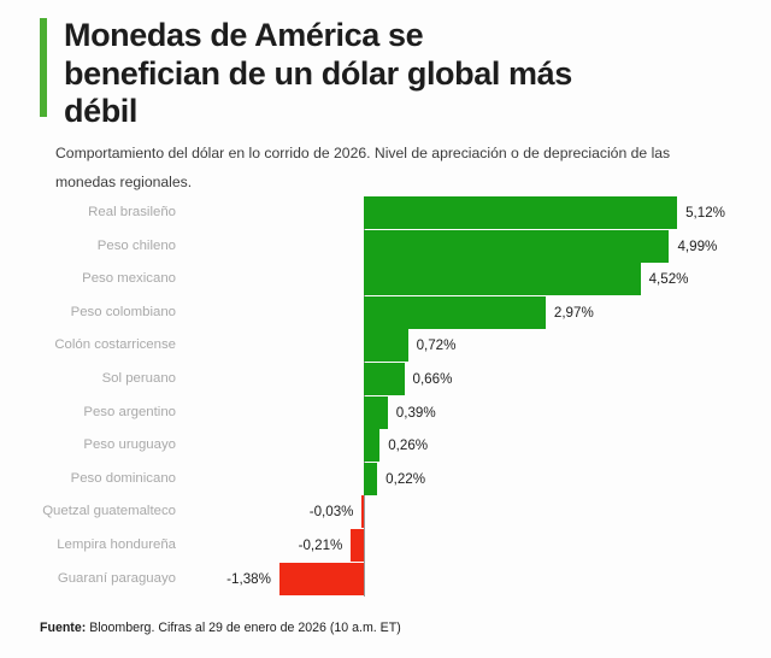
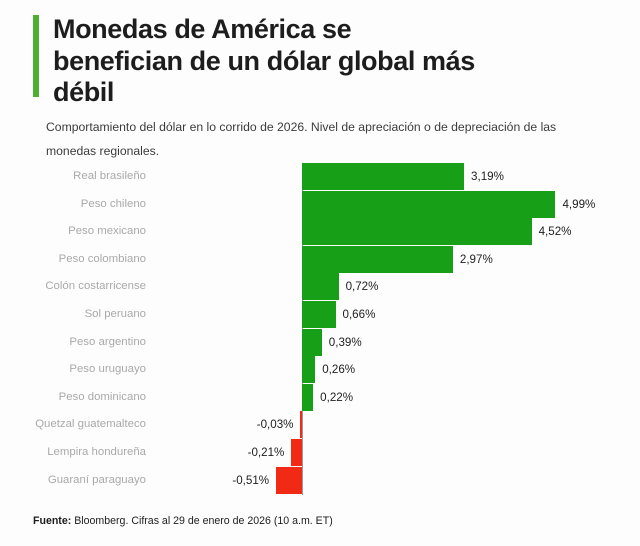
Real brasileño: 5,12% -> 3,19%
Guaraní paraguayo: -1,38% -> -0,51%
